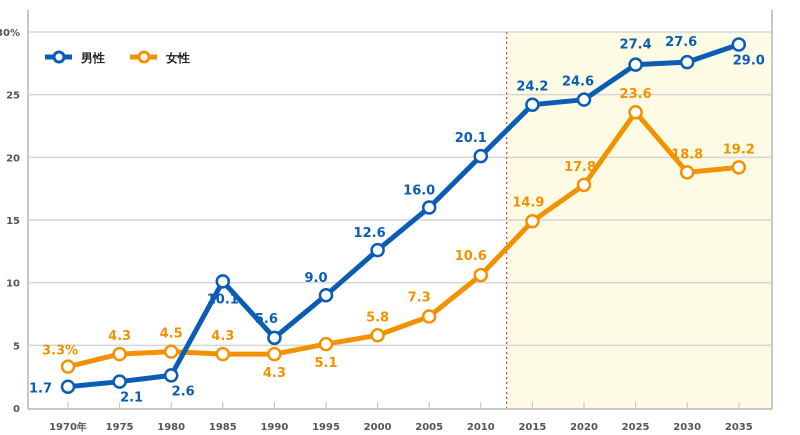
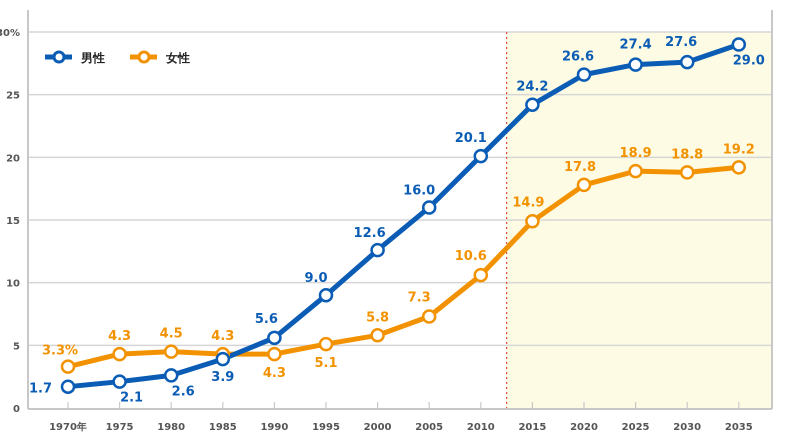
男性/1985: 10.1 -> 3.9
男性/2020: 24.6 -> 26.6
女性/2025: 23.6 -> 18.9
